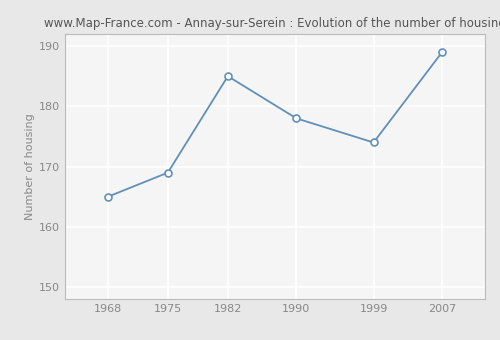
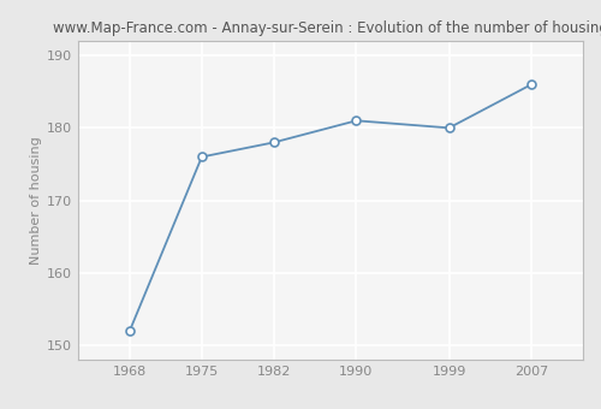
1968: 165 -> 152
1975: 169 -> 176
1982: 185 -> 178
1990: 178 -> 181
1999: 174 -> 180
2007: 189 -> 186
